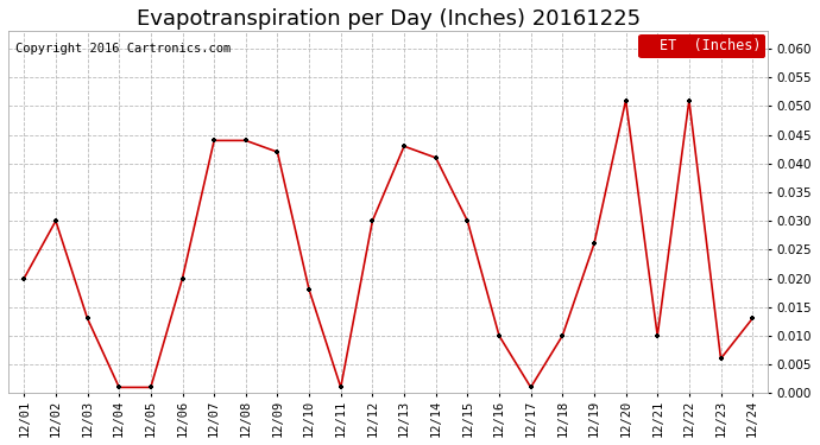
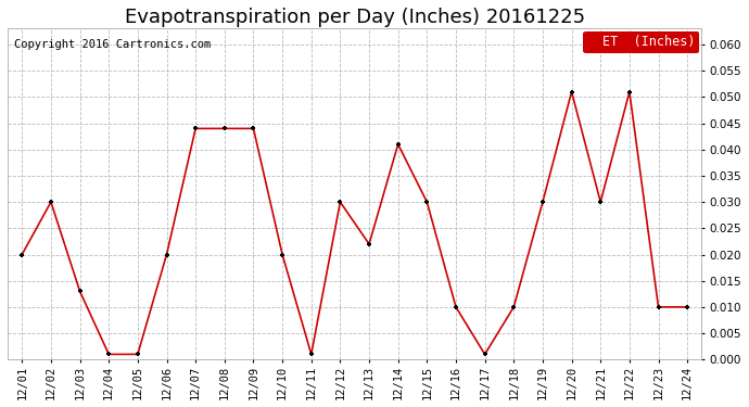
12/09: 0.042 -> 0.044
12/10: 0.018 -> 0.020
12/13: 0.043 -> 0.022
12/19: 0.026 -> 0.030
12/21: 0.010 -> 0.030
12/23: 0.006 -> 0.010
12/24: 0.013 -> 0.010
